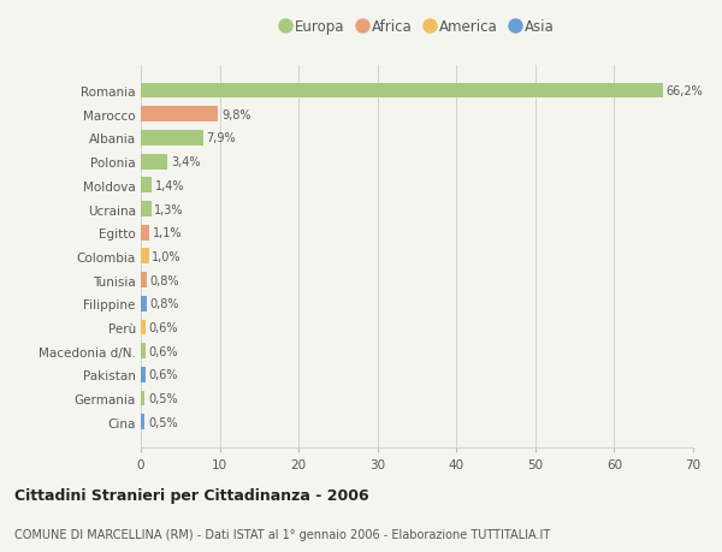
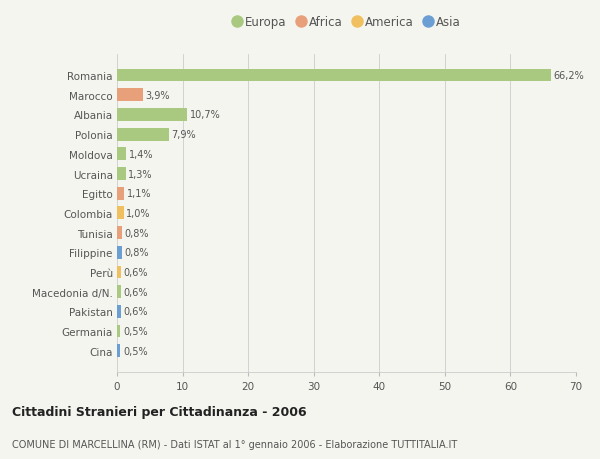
Marocco: 9,8% -> 3,9%
Albania: 7,9% -> 10,7%
Polonia: 3,4% -> 7,9%
